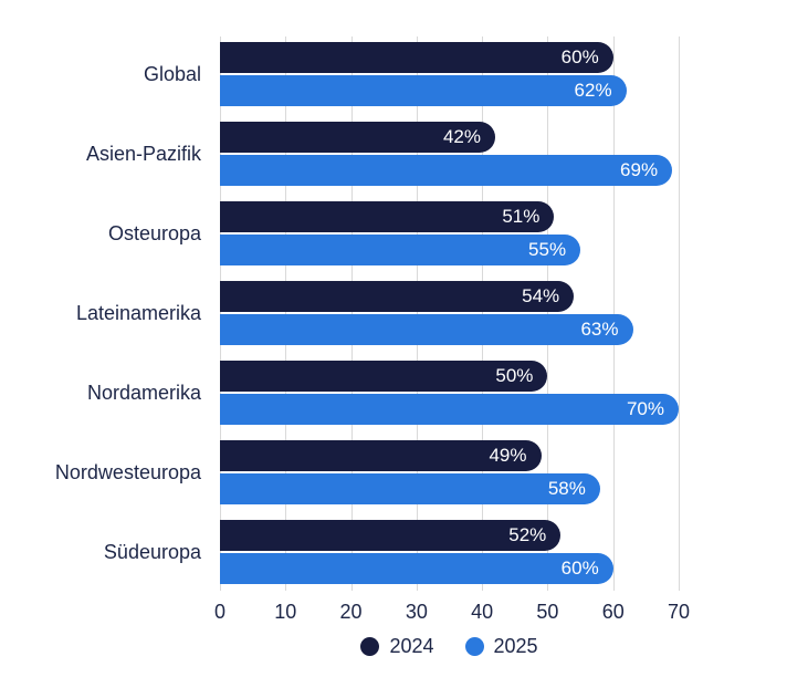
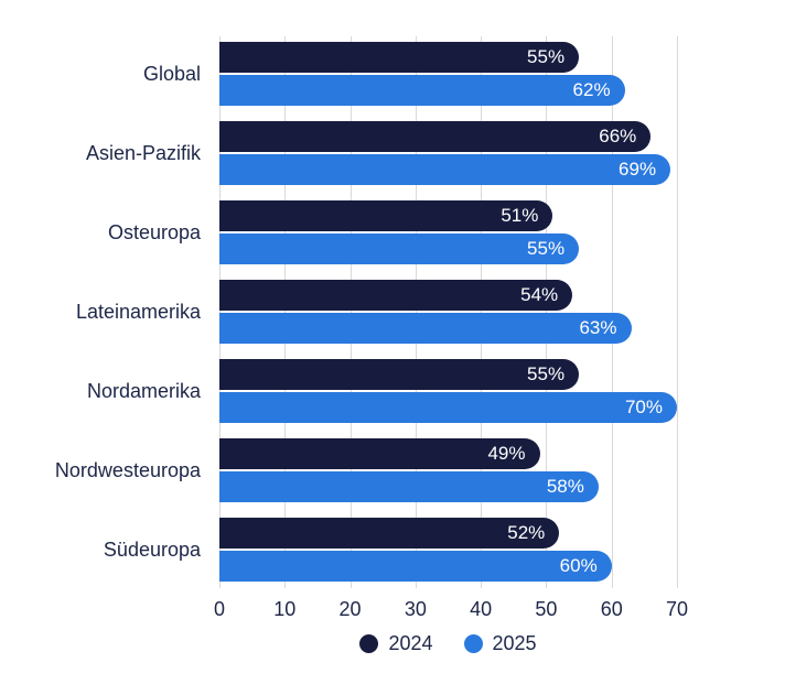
2024/Global: 60% -> 55%
2024/Asien-Pazifik: 42% -> 66%
2024/Nordamerika: 50% -> 55%
